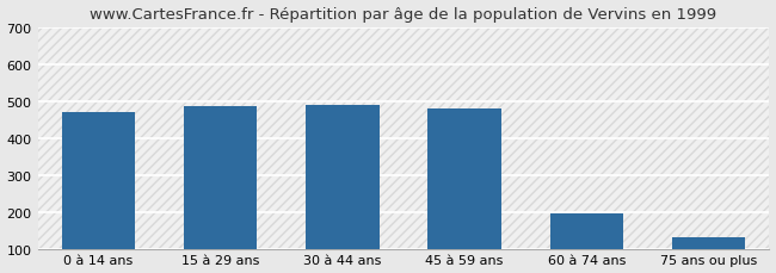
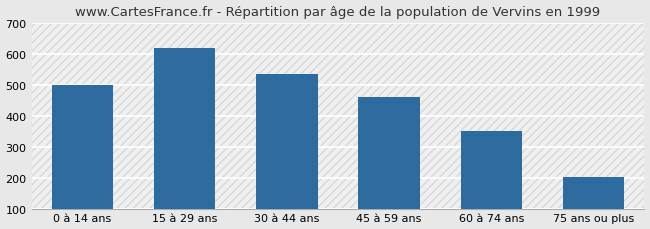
0 à 14 ans: 470 -> 499
15 à 29 ans: 485 -> 619
30 à 44 ans: 490 -> 535
45 à 59 ans: 480 -> 461
60 à 74 ans: 195 -> 350
75 ans ou plus: 130 -> 201
